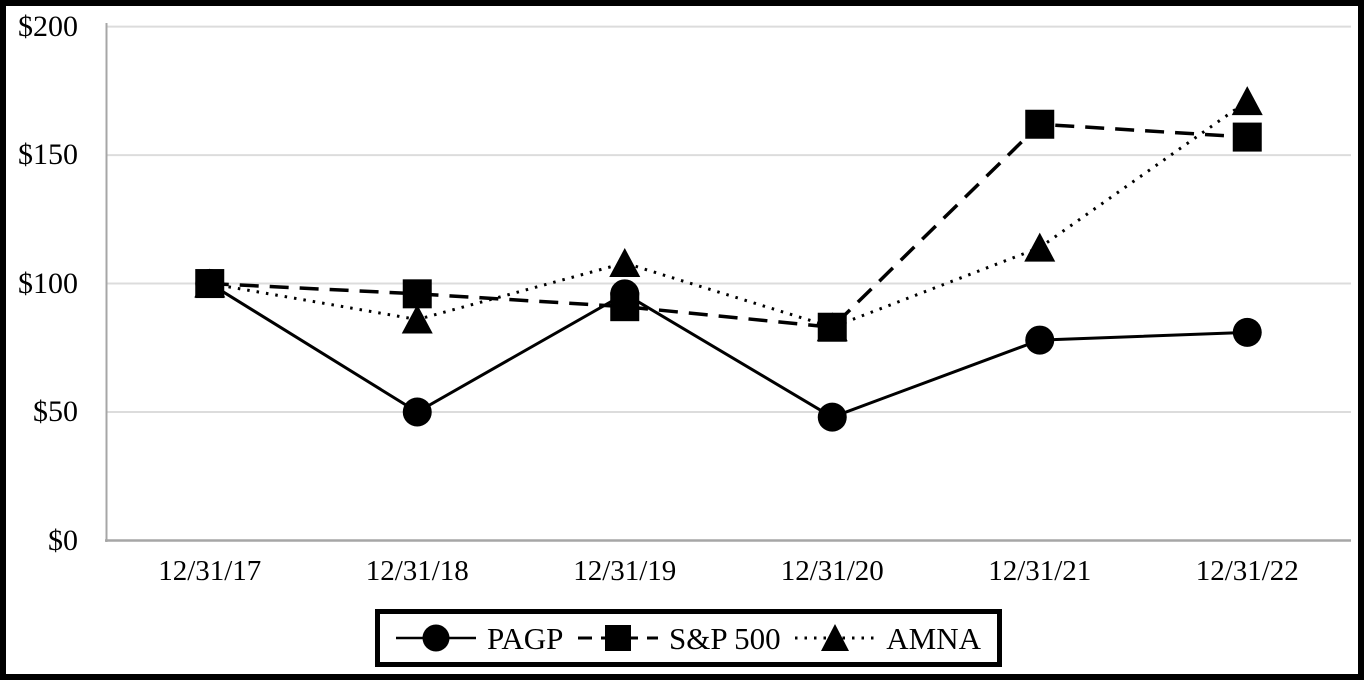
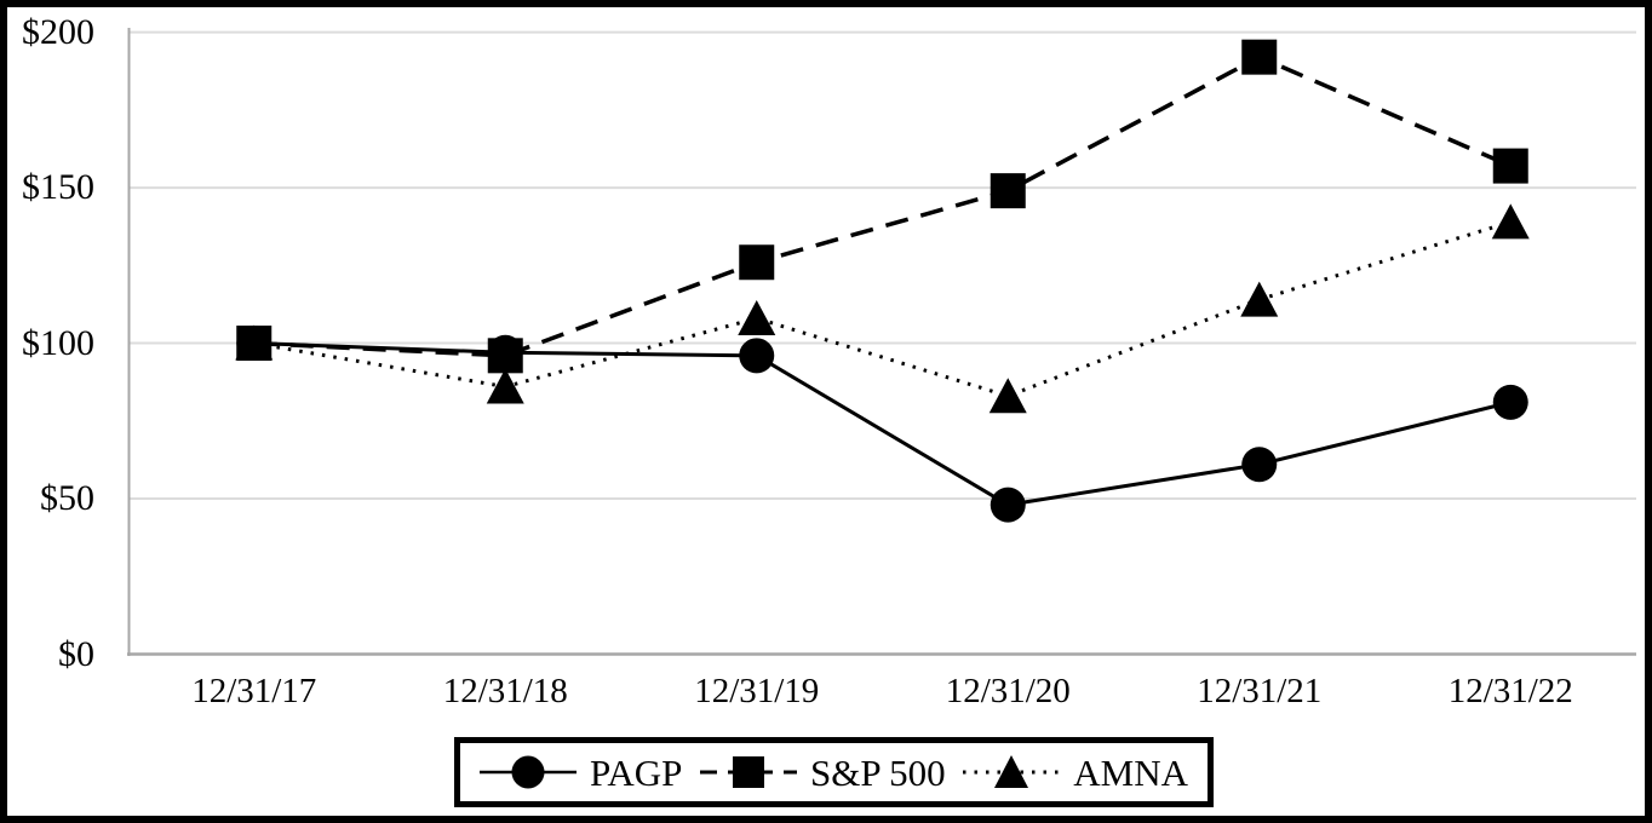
PAGP/12/31/18: $50 -> $97
S&P 500/12/31/19: $91 -> $126
S&P 500/12/31/20: $83 -> $149
PAGP/12/31/21: $78 -> $61
S&P 500/12/31/21: $162 -> $192
AMNA/12/31/22: $171 -> $139
